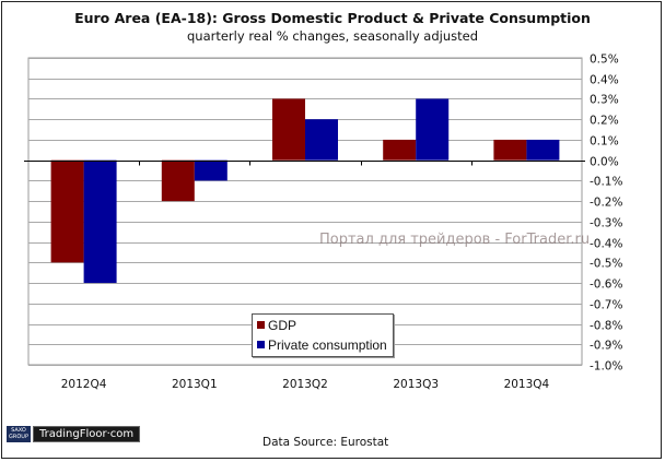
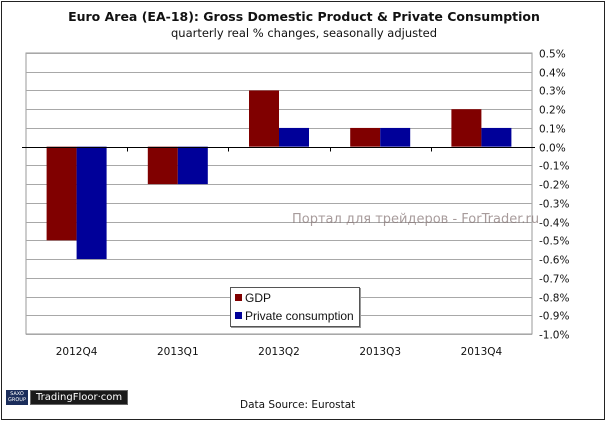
Private consumption/2013Q1: -0.1% -> -0.2%
Private consumption/2013Q2: 0.2% -> 0.1%
Private consumption/2013Q3: 0.3% -> 0.1%
GDP/2013Q4: 0.1% -> 0.2%
